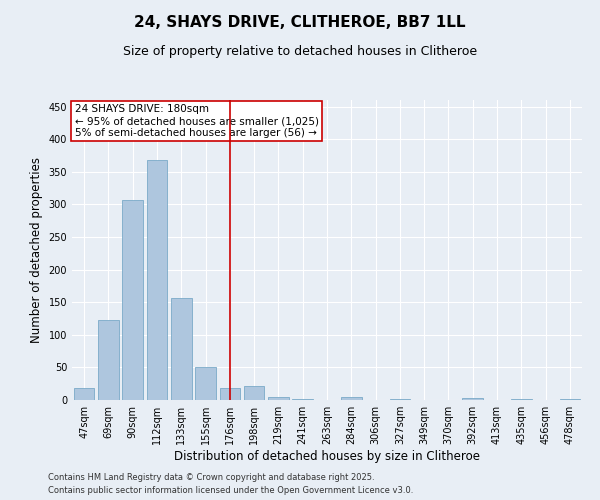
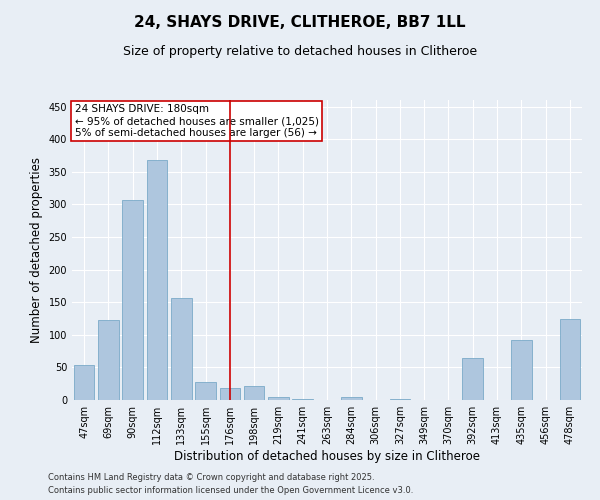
47sqm: 18 -> 54
155sqm: 50 -> 28
392sqm: 3 -> 64
435sqm: 1 -> 92
478sqm: 1 -> 124
